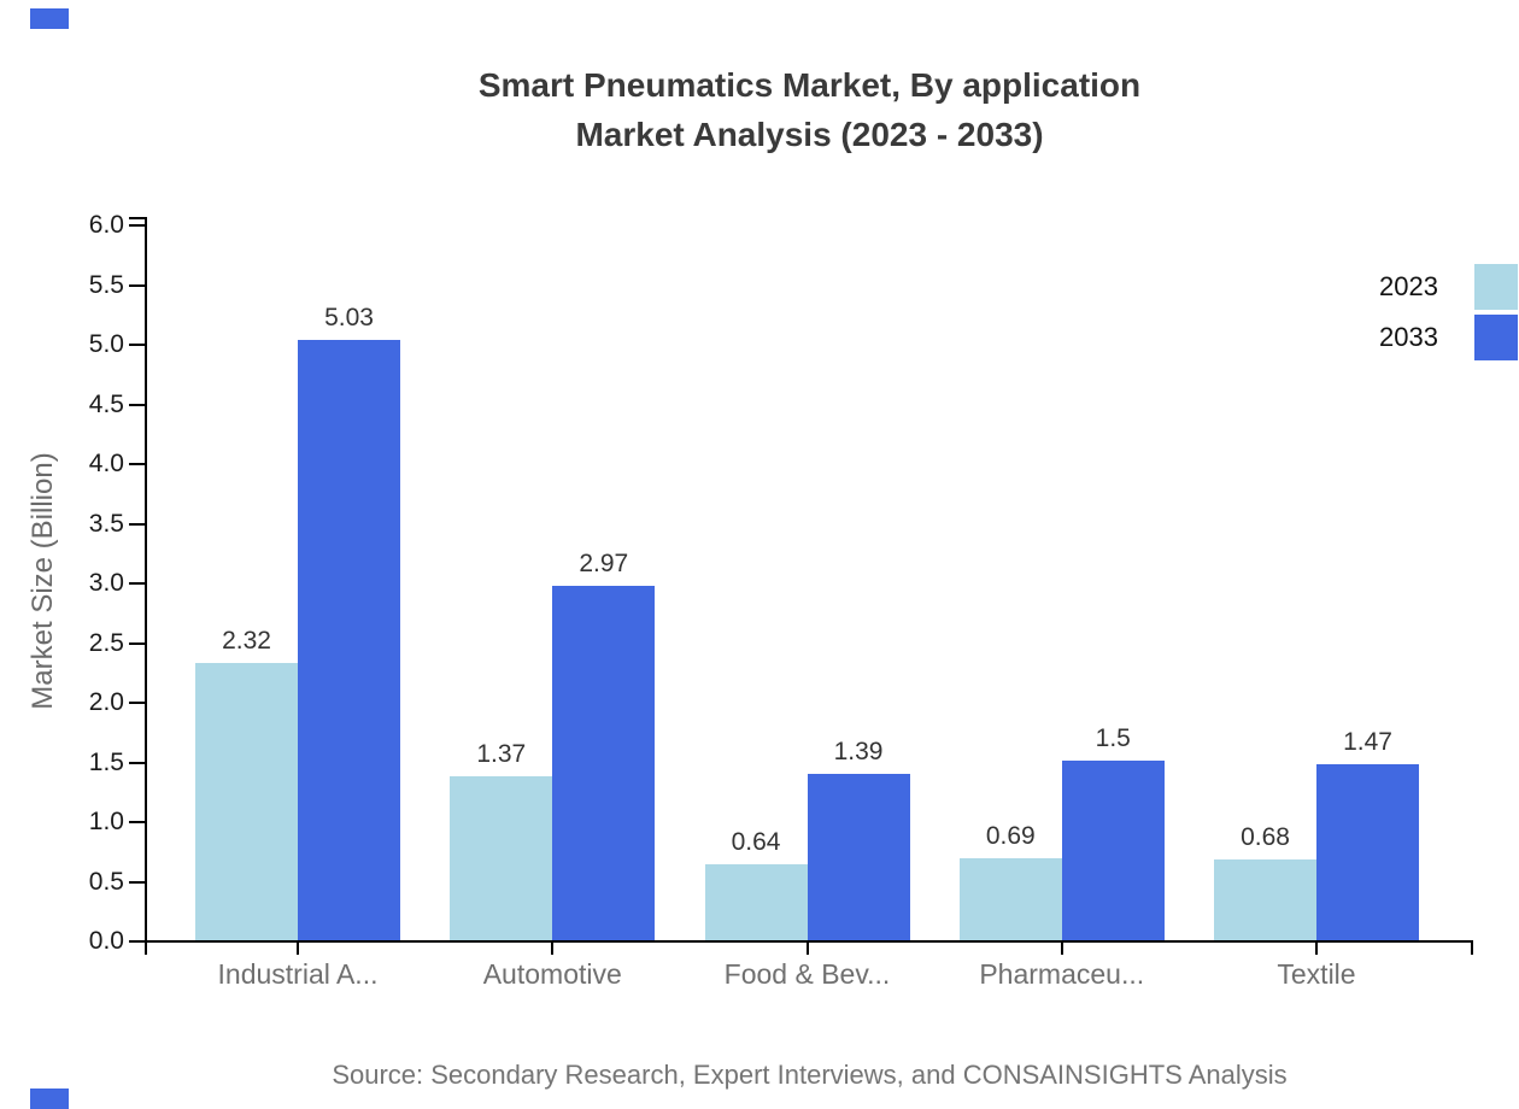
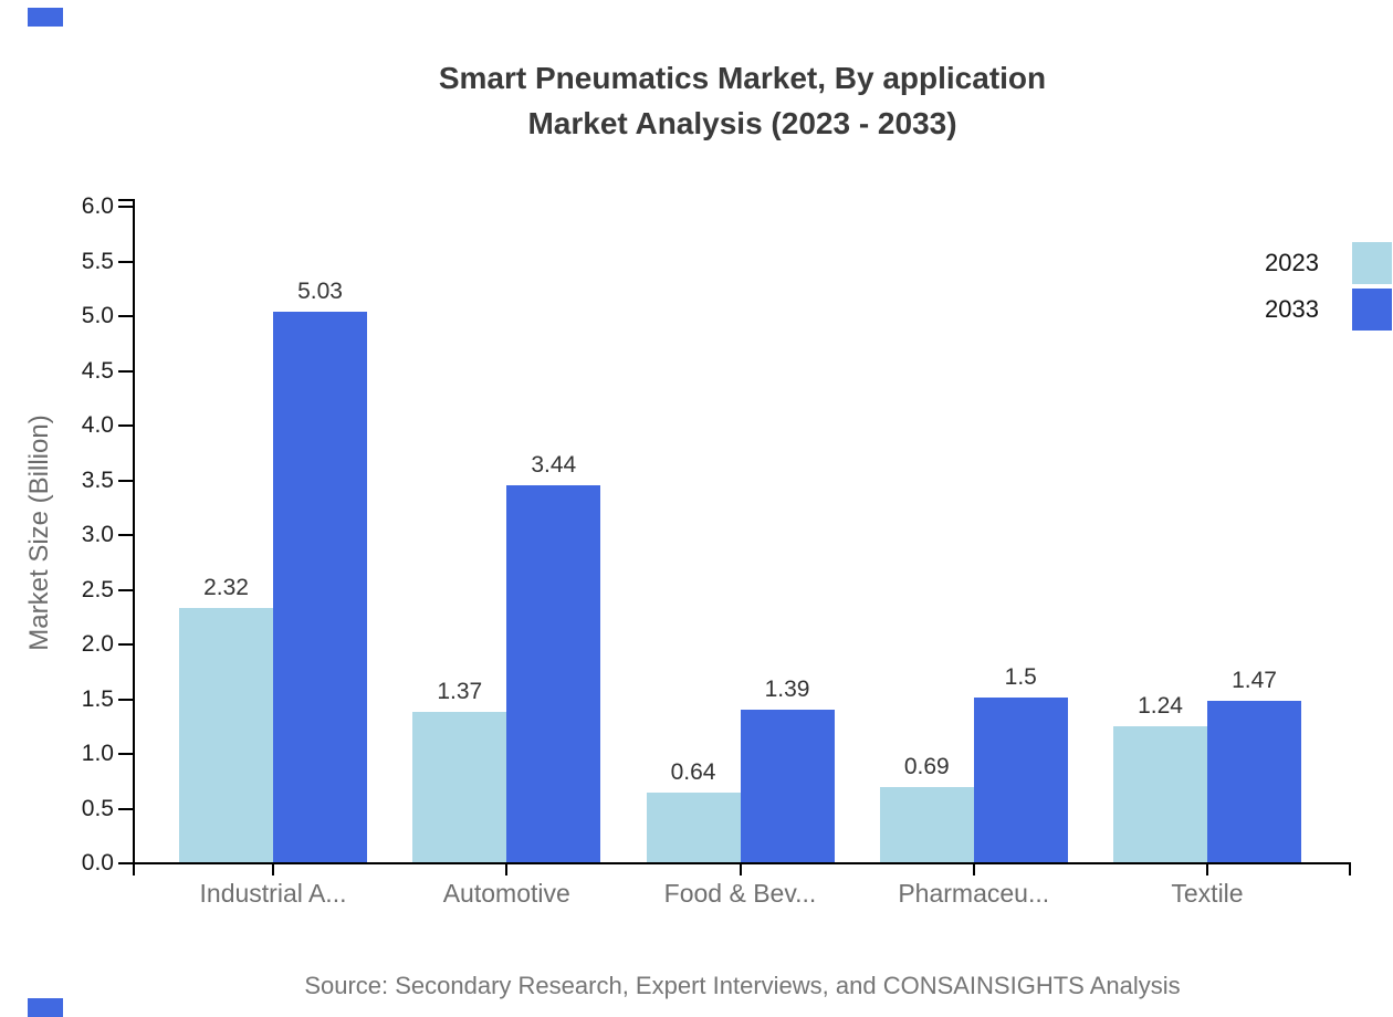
2033/Automotive: 2.97 -> 3.44
2023/Textile: 0.68 -> 1.24
